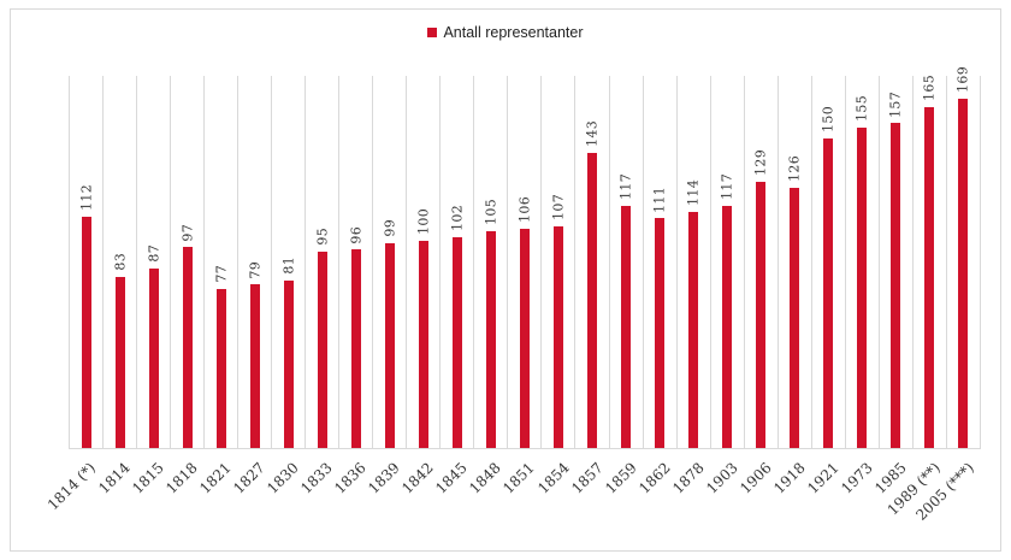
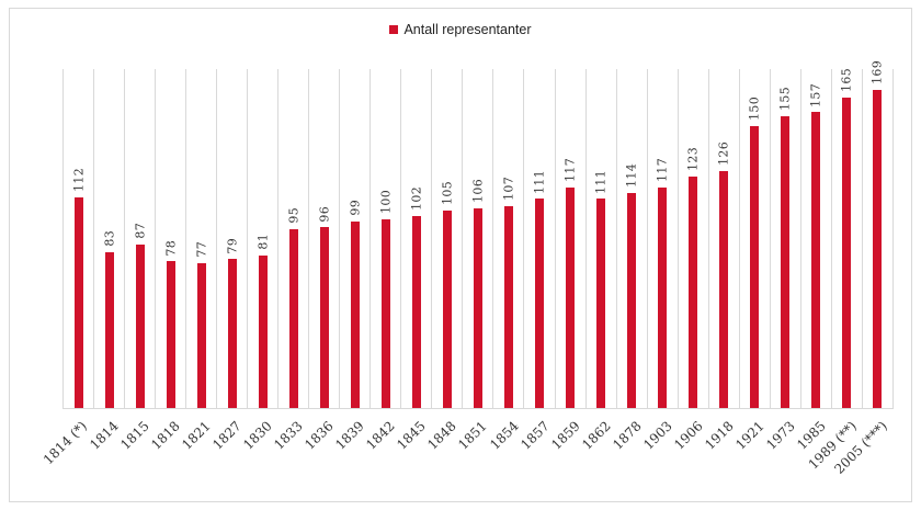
1818: 97 -> 78
1857: 143 -> 111
1906: 129 -> 123
